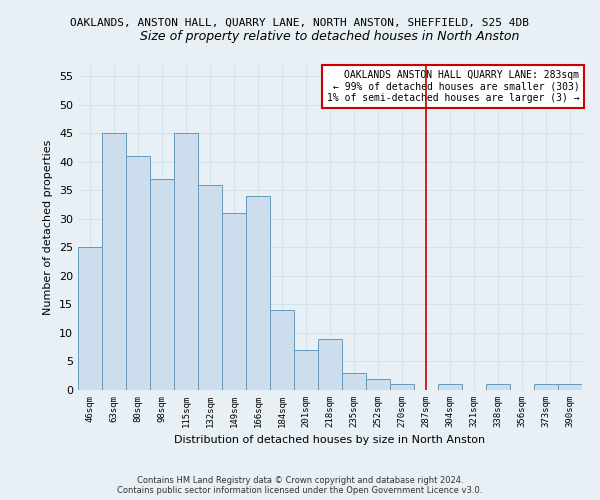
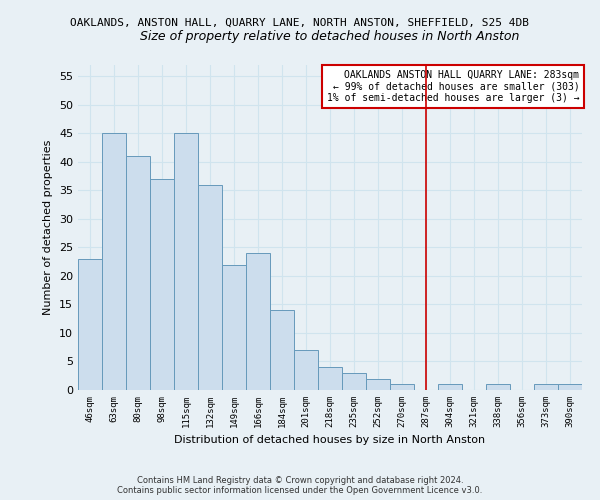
46sqm: 25 -> 23
149sqm: 31 -> 22
166sqm: 34 -> 24
218sqm: 9 -> 4
